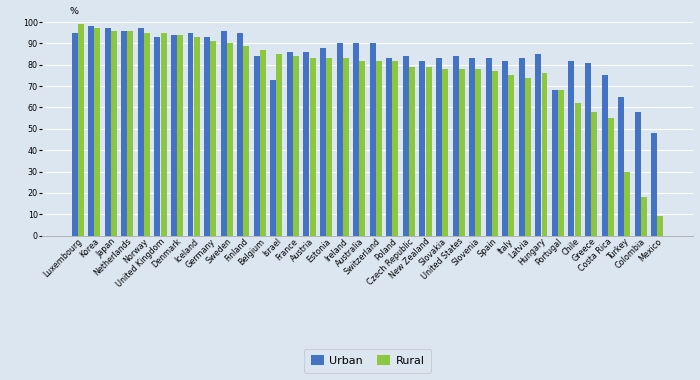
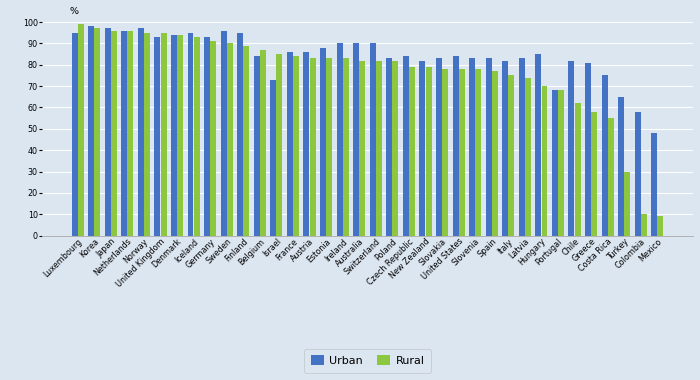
Rural/Hungary: 76 -> 70
Rural/Colombia: 18 -> 10
